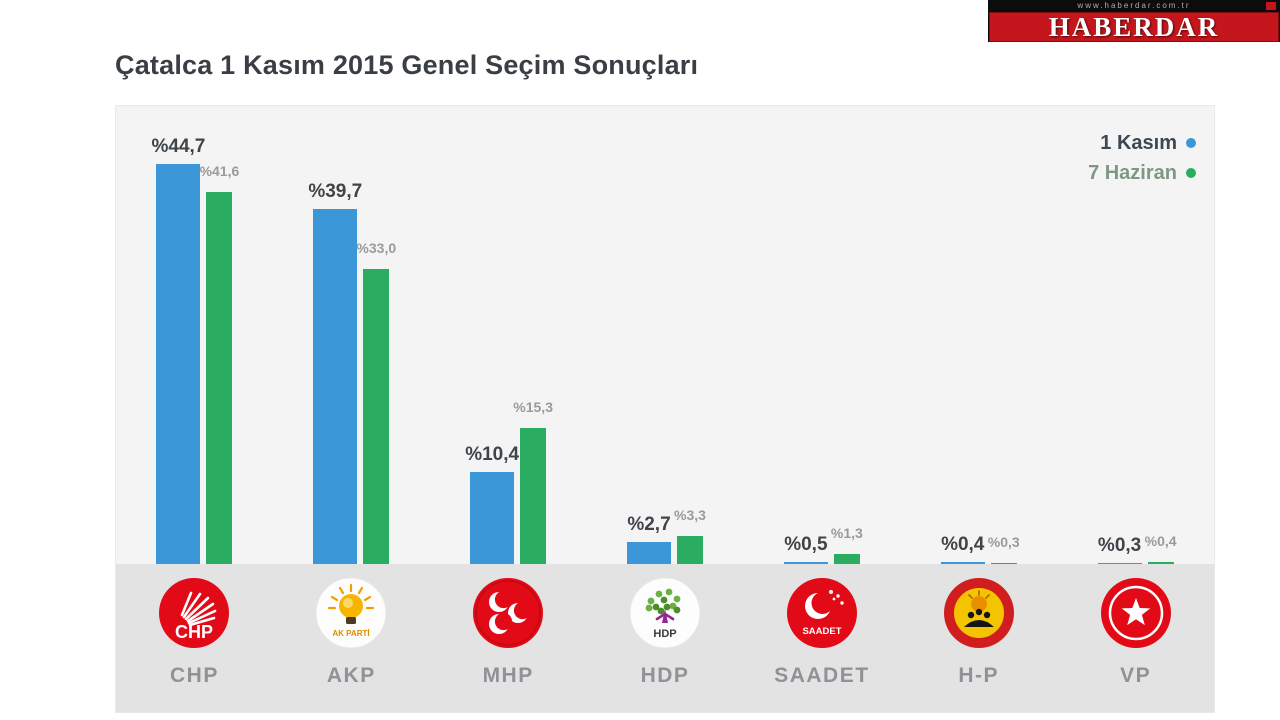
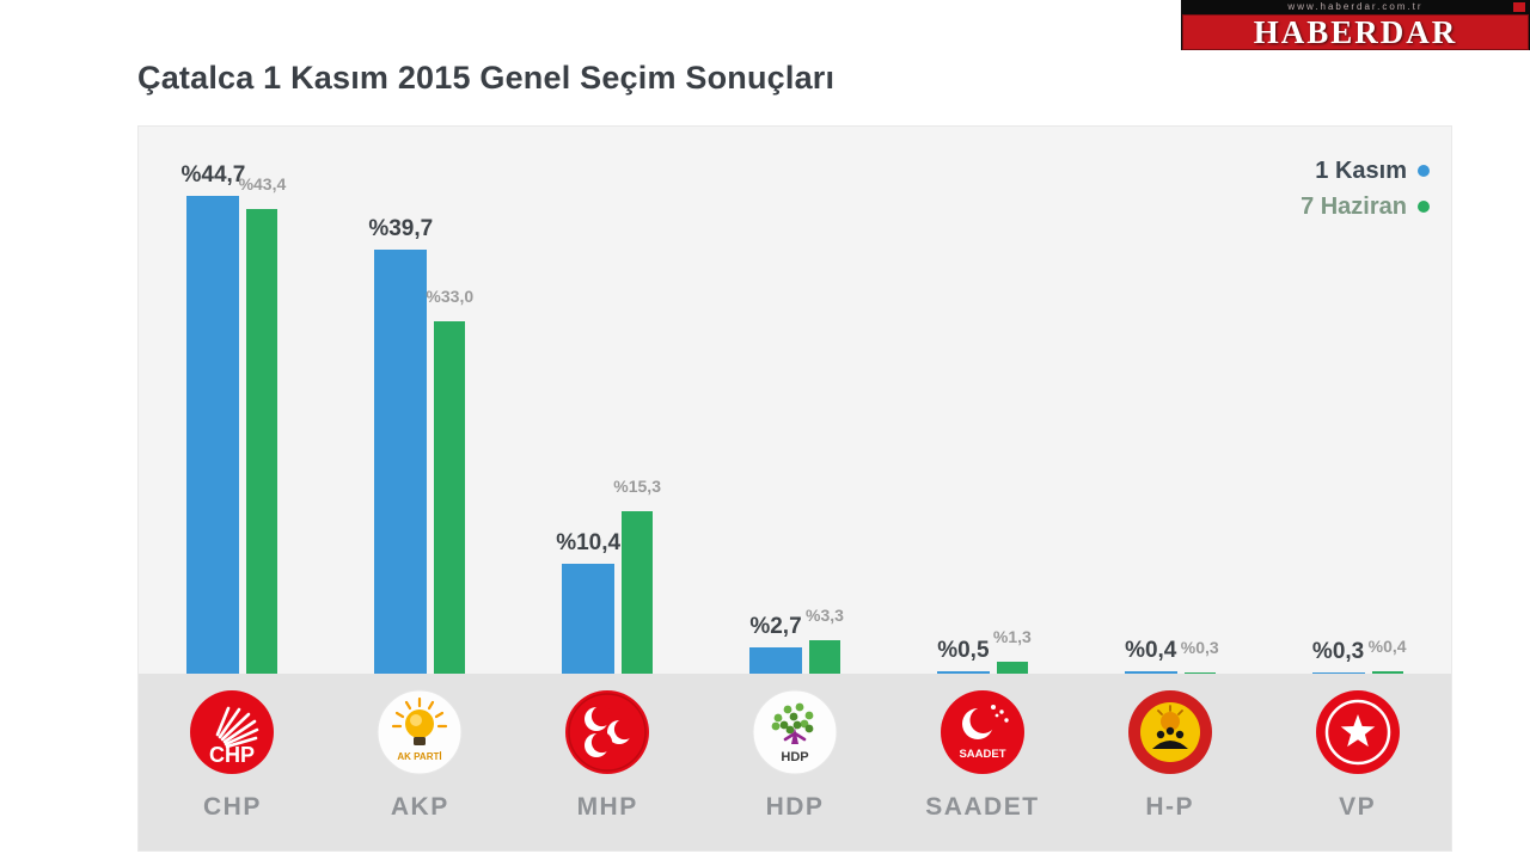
7 Haziran/CHP: 41,6 -> 43,4
